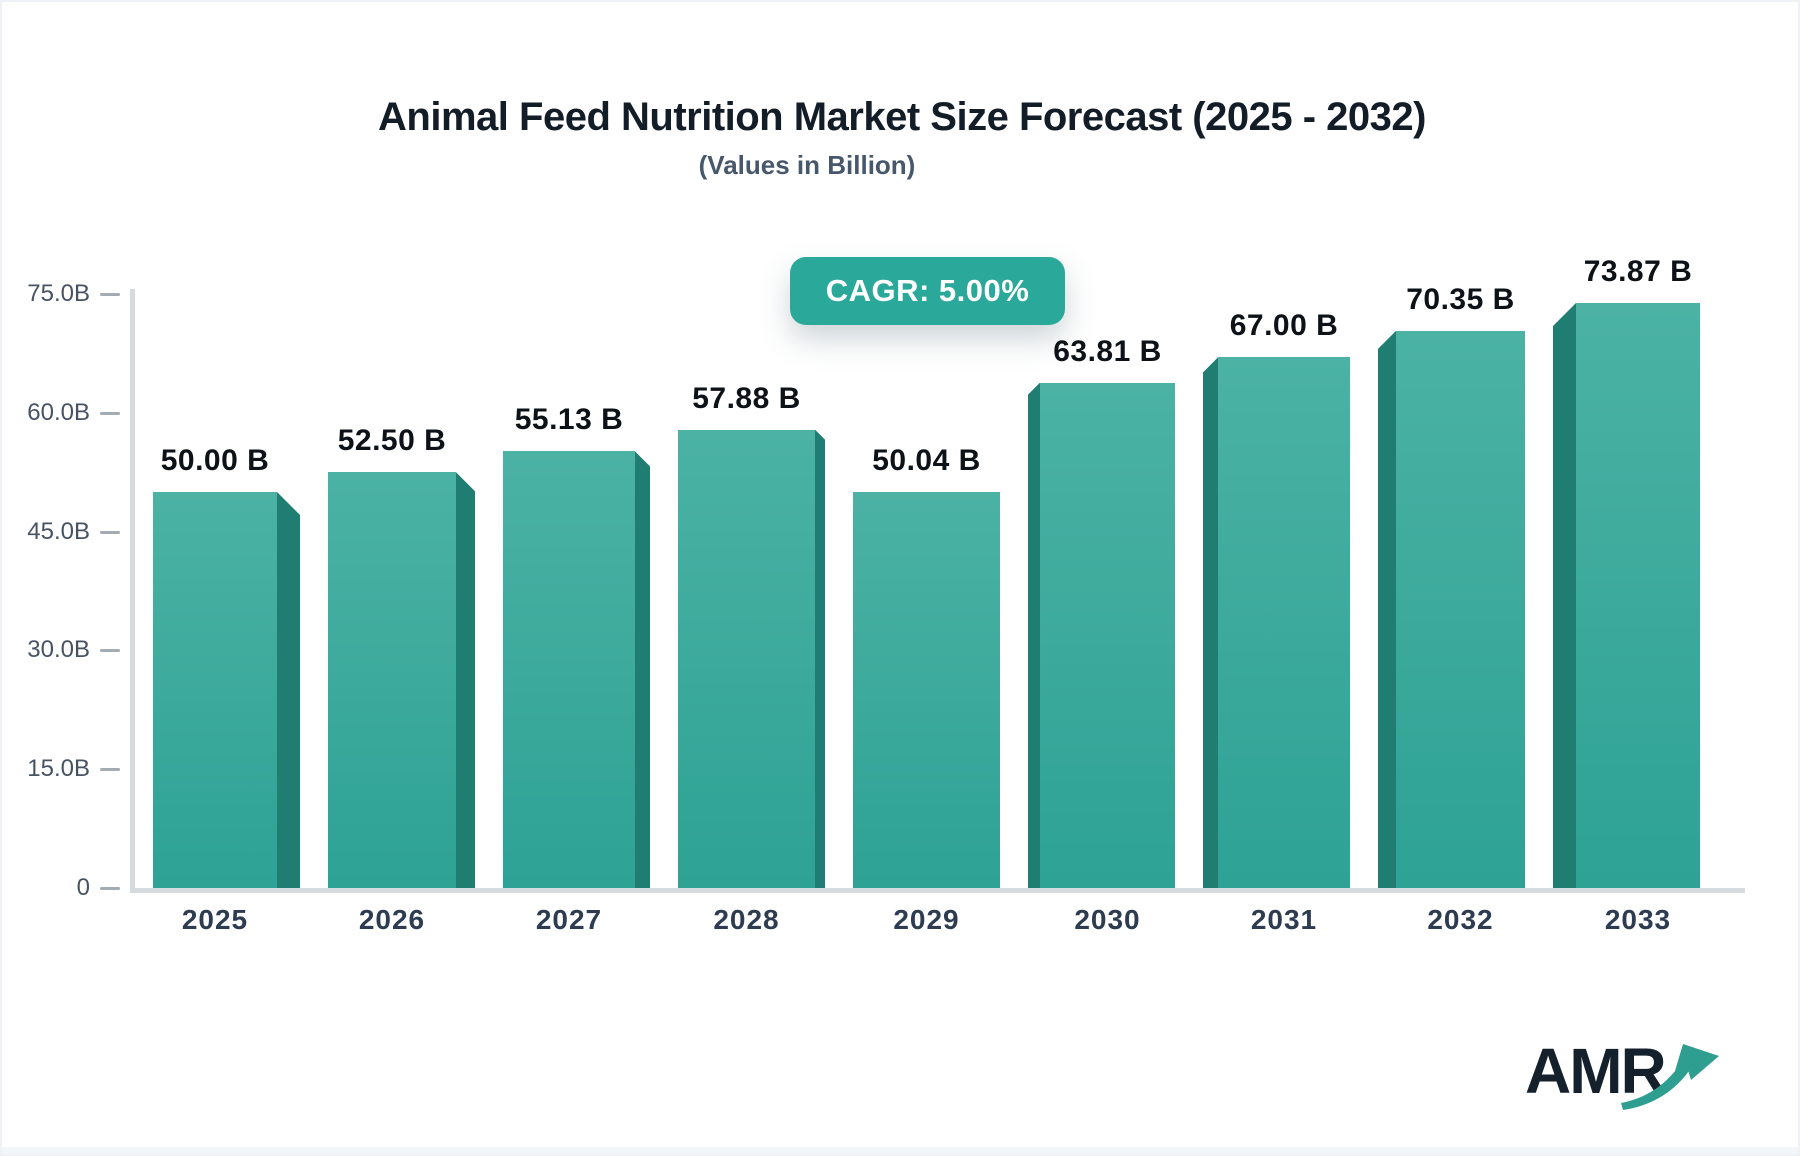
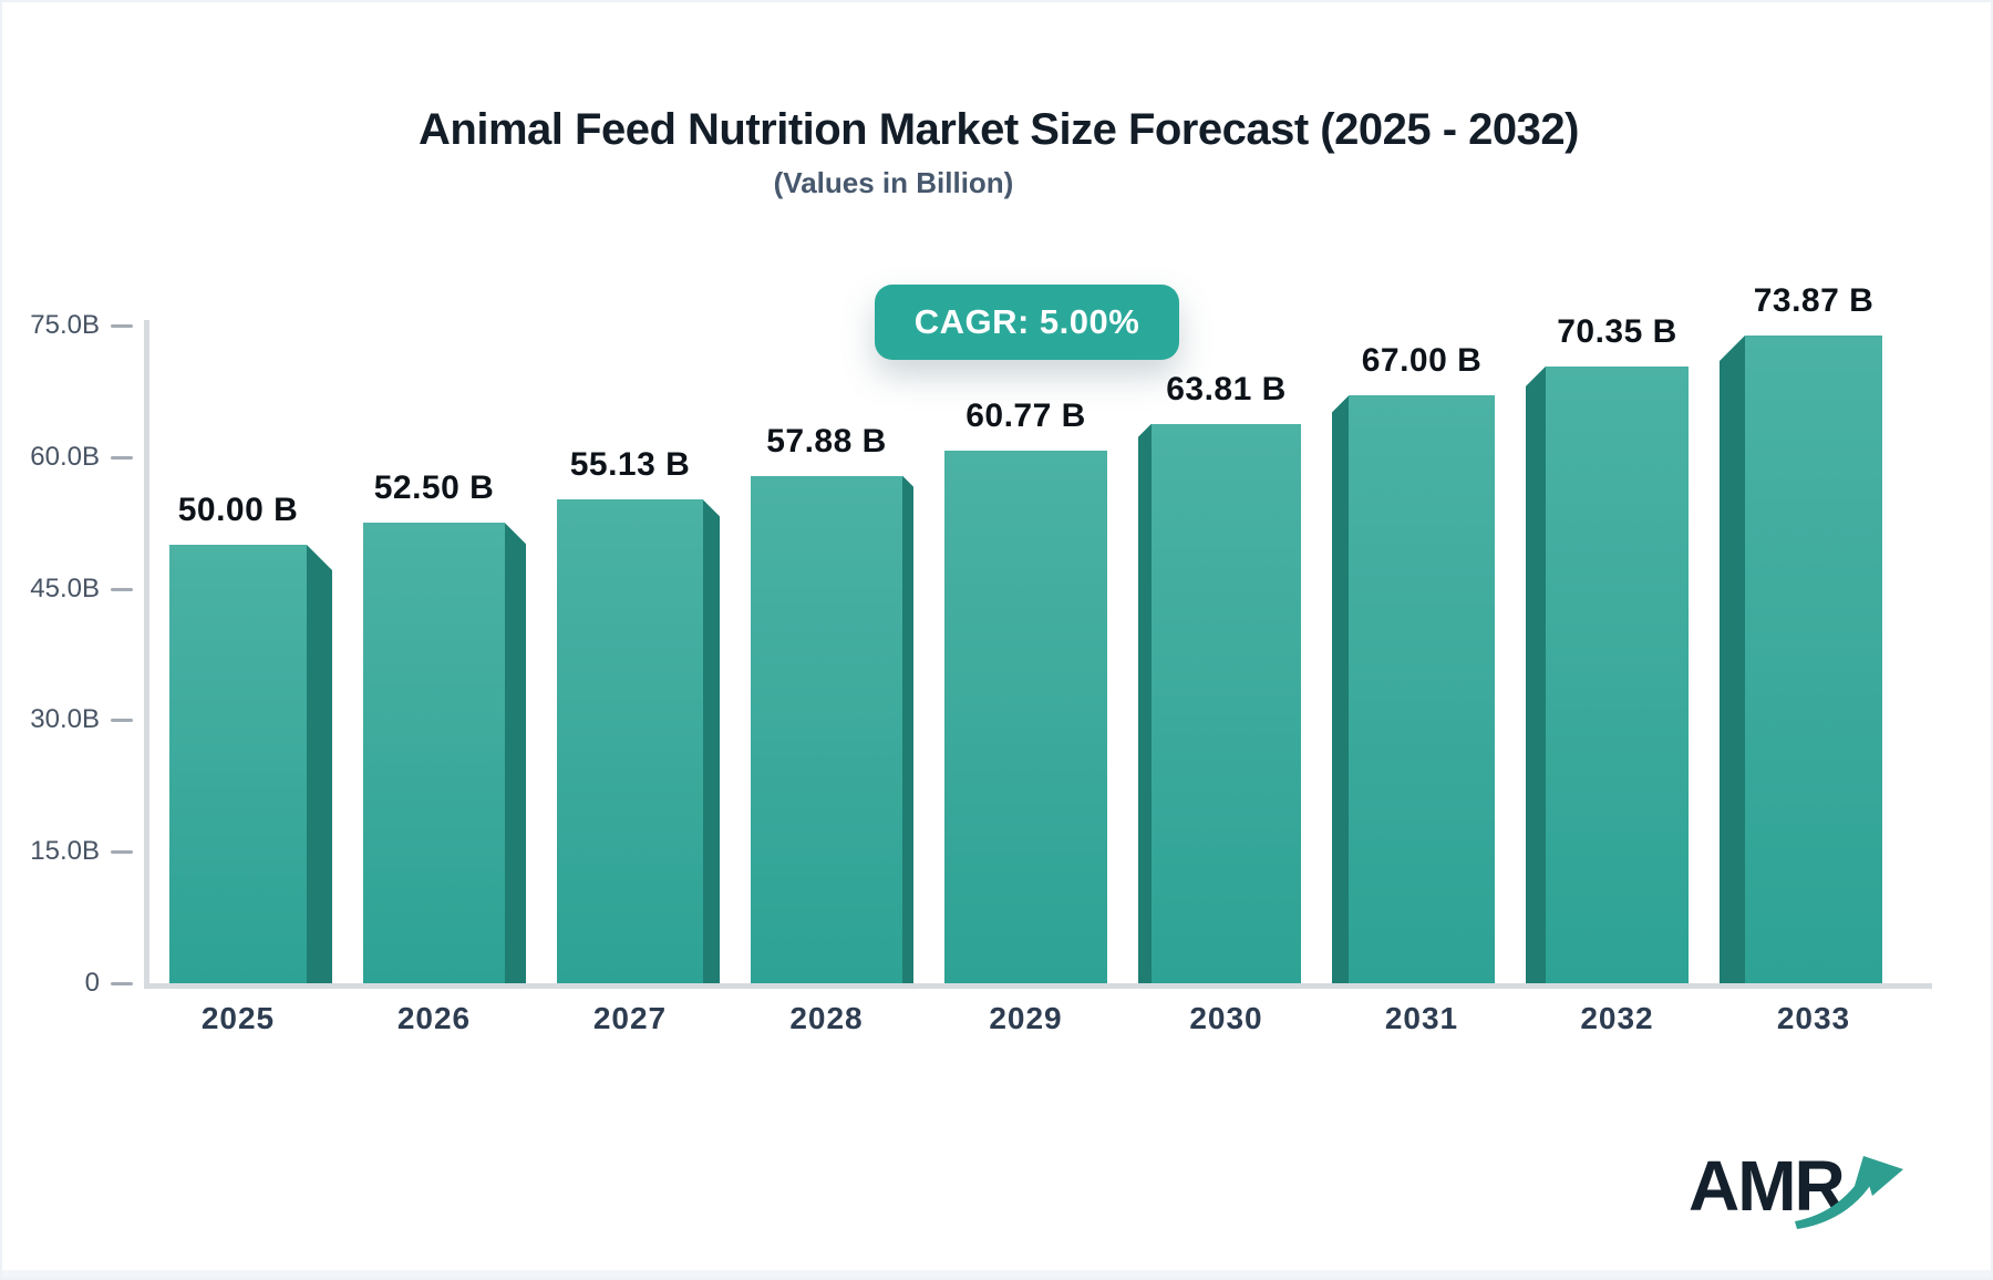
2029: 50.04 -> 60.77
